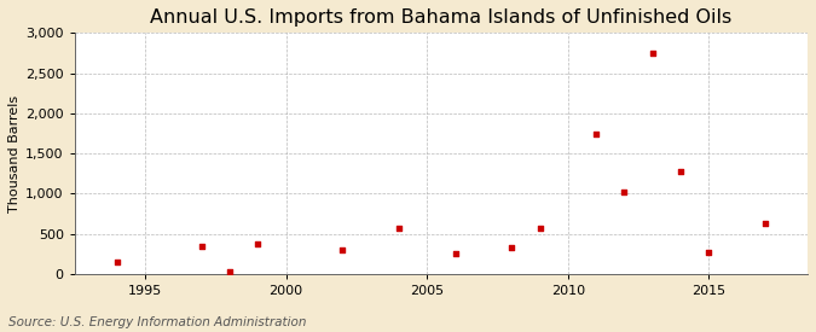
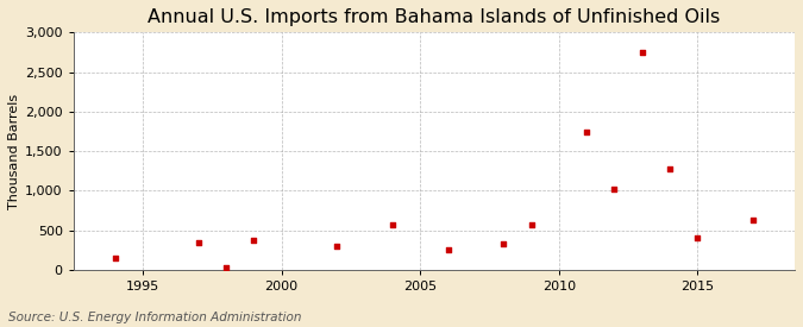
2015: 280 -> 400
